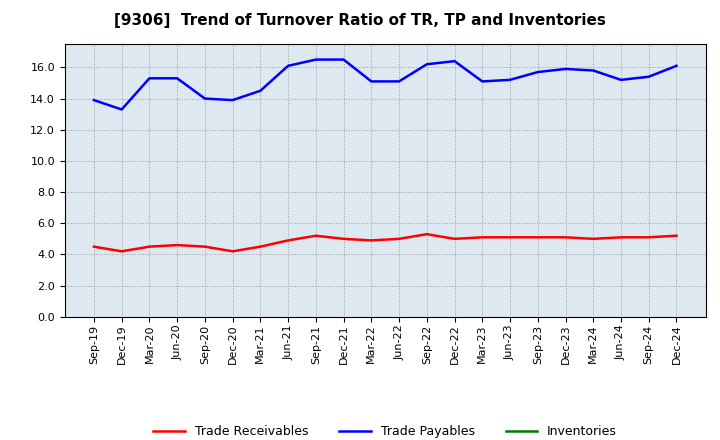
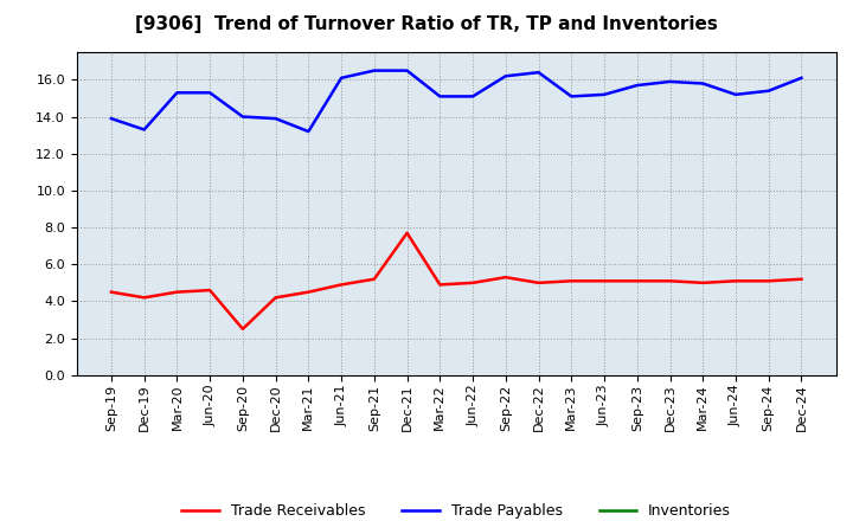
Trade Receivables/Sep-20: 4.5 -> 2.5
Trade Payables/Mar-21: 14.5 -> 13.2
Trade Receivables/Dec-21: 5.0 -> 7.7
